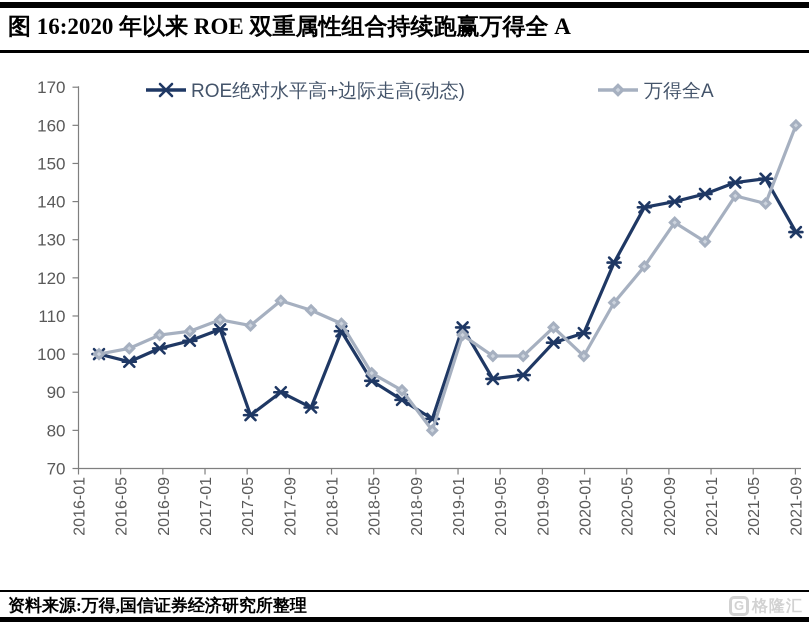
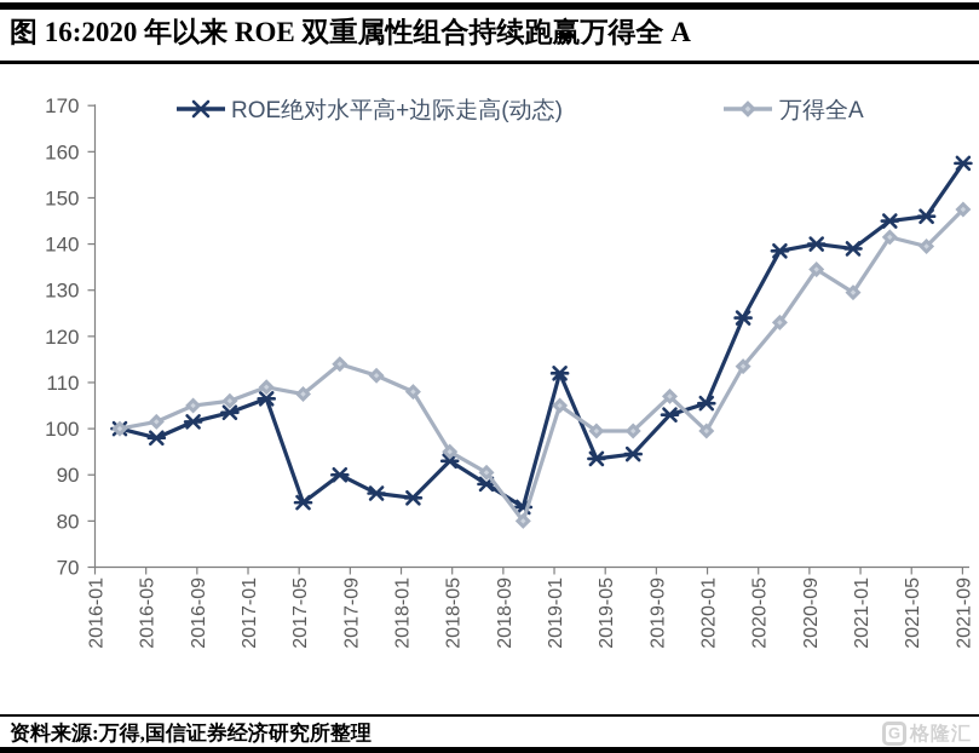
ROE绝对水平高+边际走高(动态)/2018-01: 106 -> 85
ROE绝对水平高+边际走高(动态)/2019-01: 107 -> 112
ROE绝对水平高+边际走高(动态)/2021-01: 142 -> 139
ROE绝对水平高+边际走高(动态)/2021-09: 132 -> 158
万得全A/2021-09: 160 -> 148
